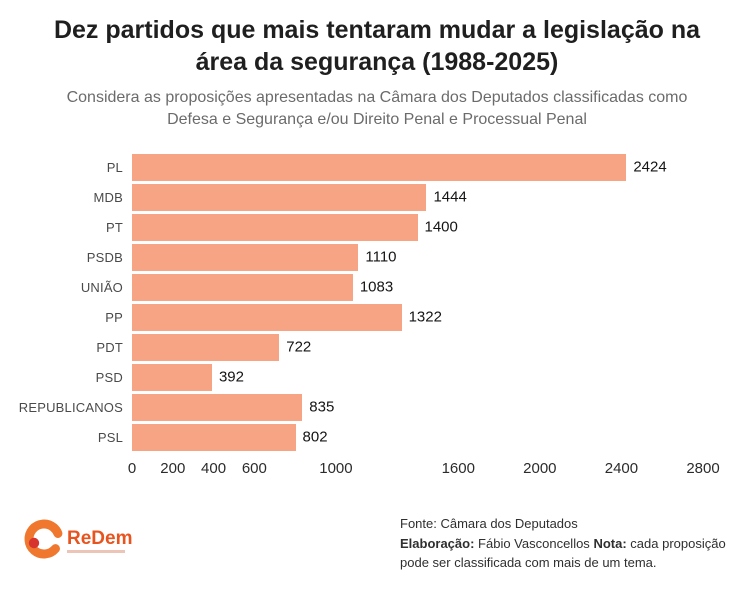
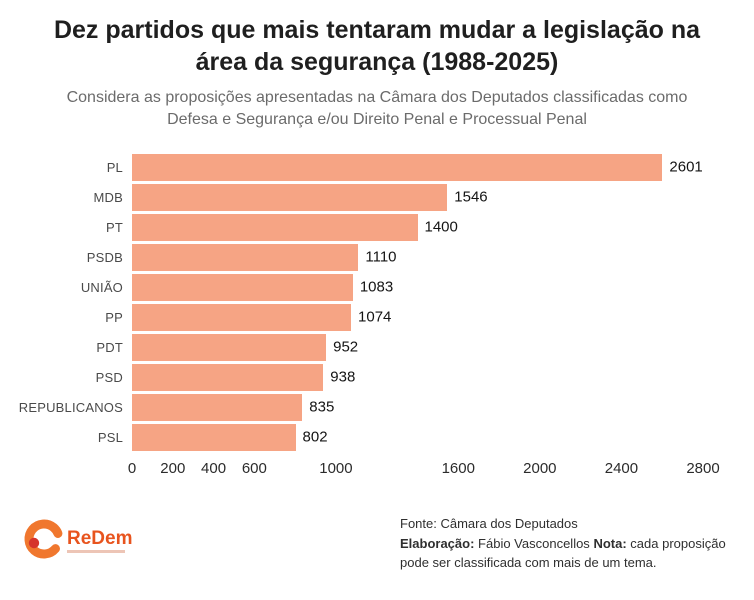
PL: 2424 -> 2601
MDB: 1444 -> 1546
PP: 1322 -> 1074
PDT: 722 -> 952
PSD: 392 -> 938
